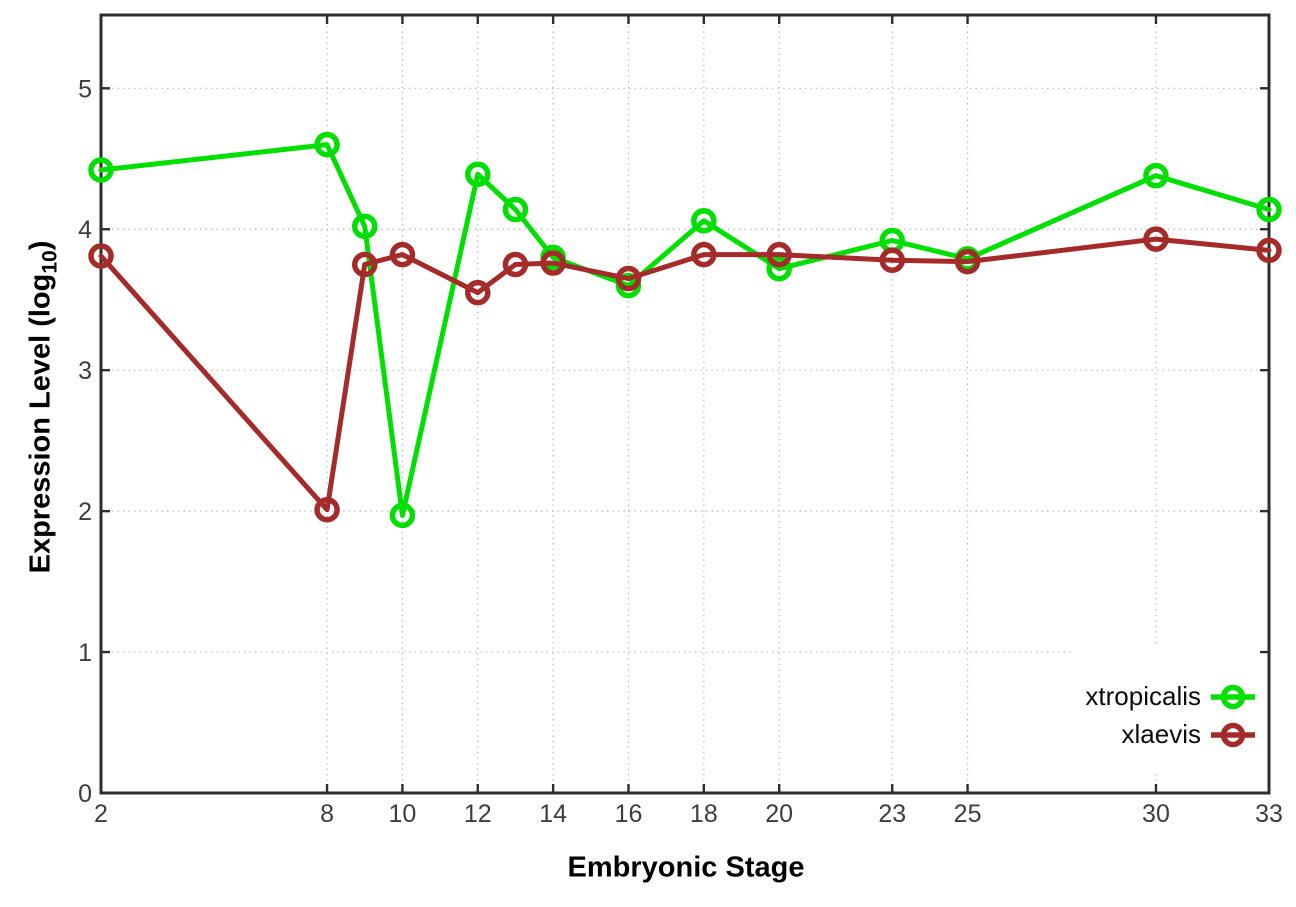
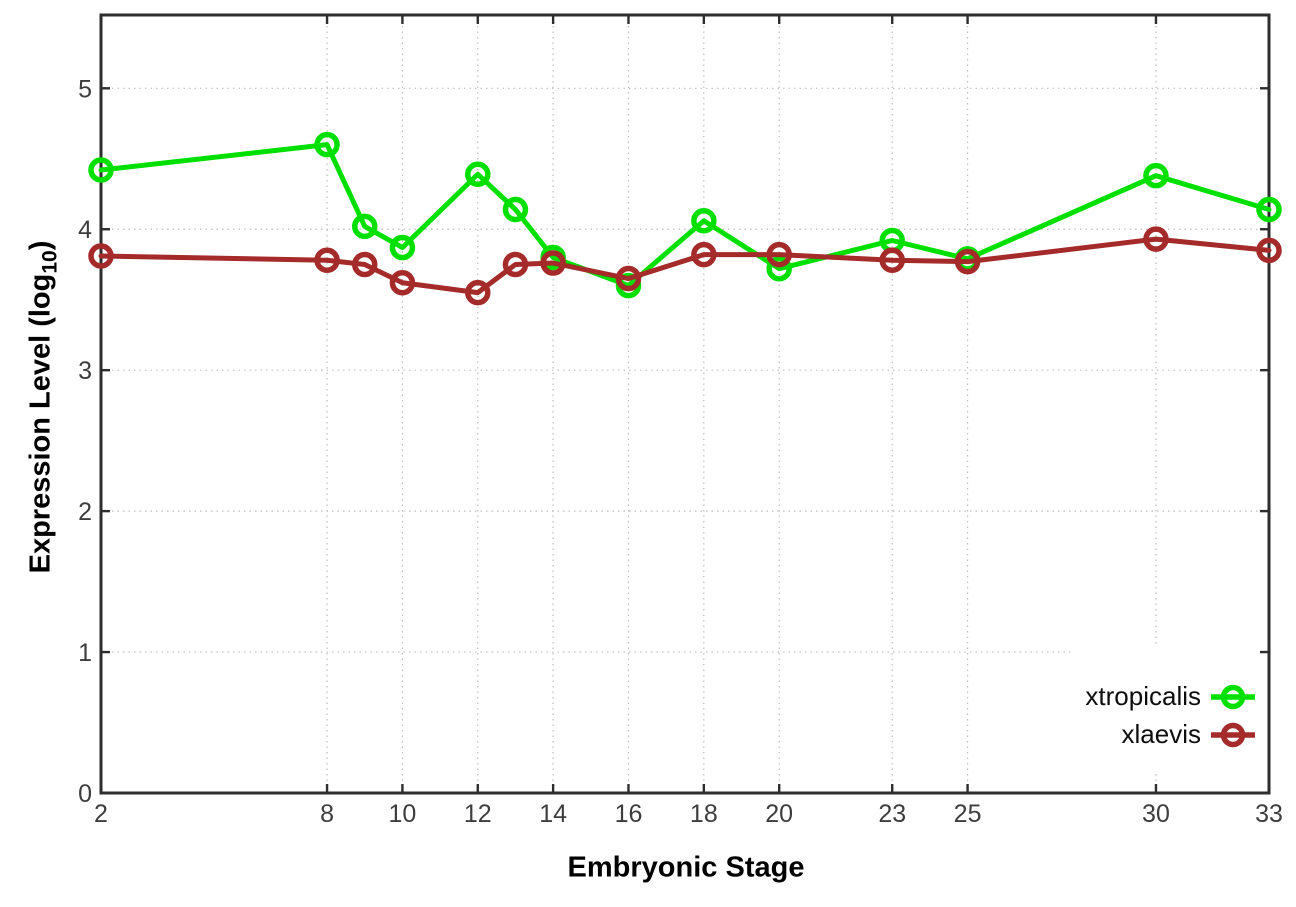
xlaevis/8: 2.01 -> 3.78
xtropicalis/10: 1.97 -> 3.87
xlaevis/10: 3.82 -> 3.62
